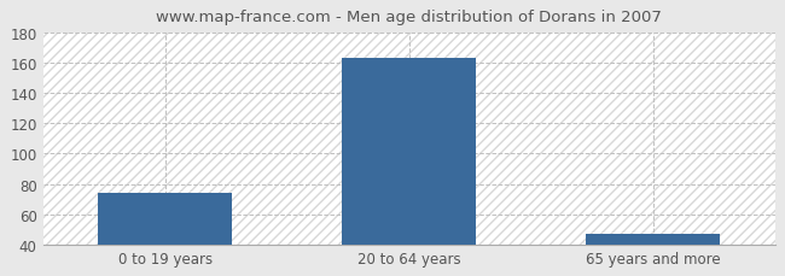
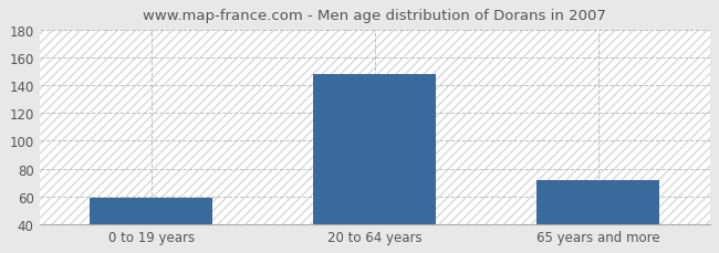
0 to 19 years: 74 -> 59
20 to 64 years: 163 -> 148
65 years and more: 47 -> 72
